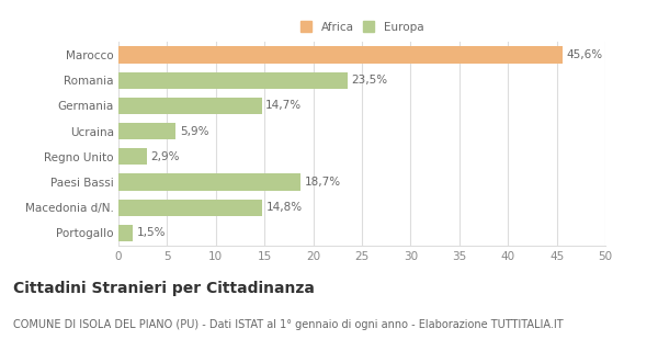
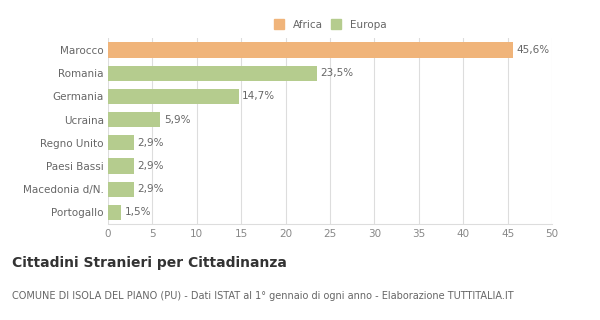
Paesi Bassi: 18,7% -> 2,9%
Macedonia d/N.: 14,8% -> 2,9%
